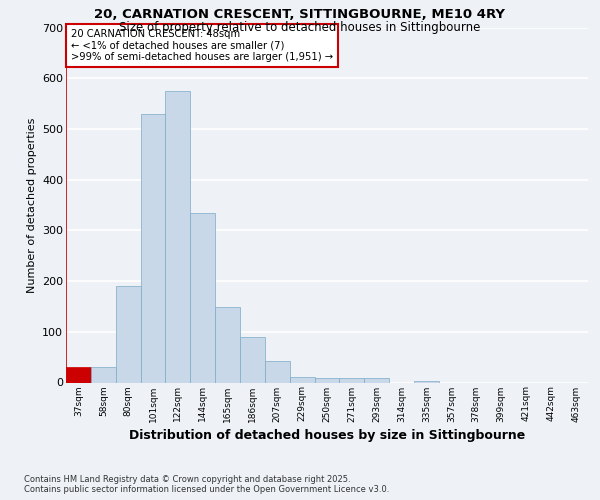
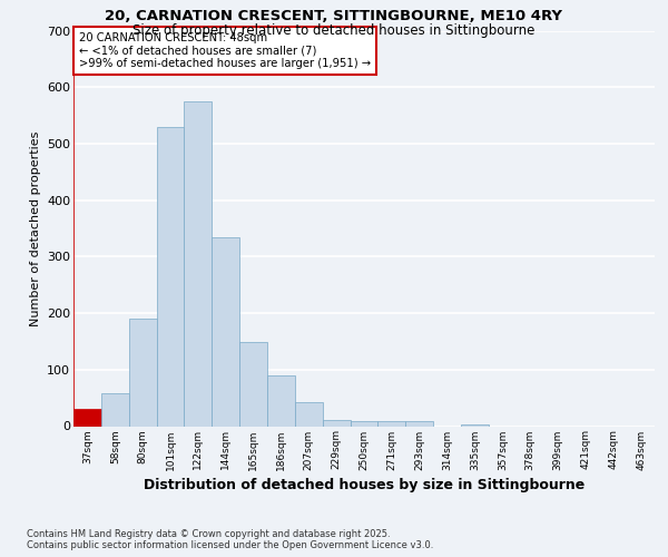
58sqm: 30 -> 58
